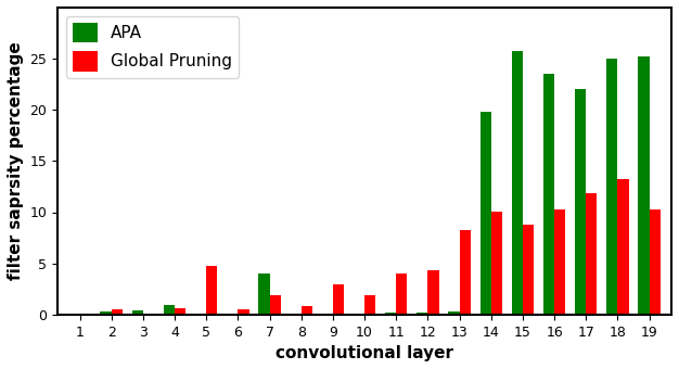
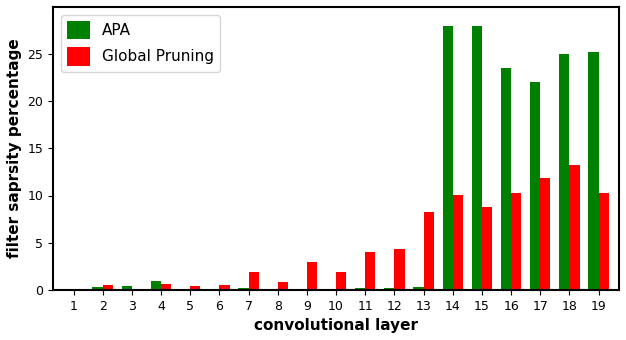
Global Pruning/5: 4.8 -> 0.3
APA/7: 4.0 -> 0.1
APA/14: 19.8 -> 28.0
APA/15: 25.8 -> 28.0
